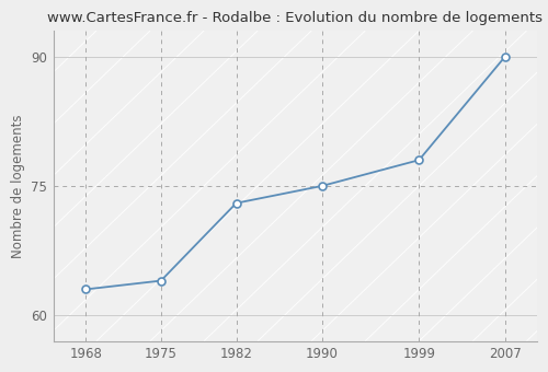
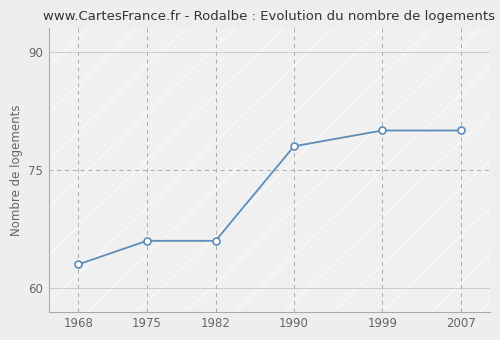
1975: 64 -> 66
1982: 73 -> 66
1990: 75 -> 78
1999: 78 -> 80
2007: 90 -> 80
